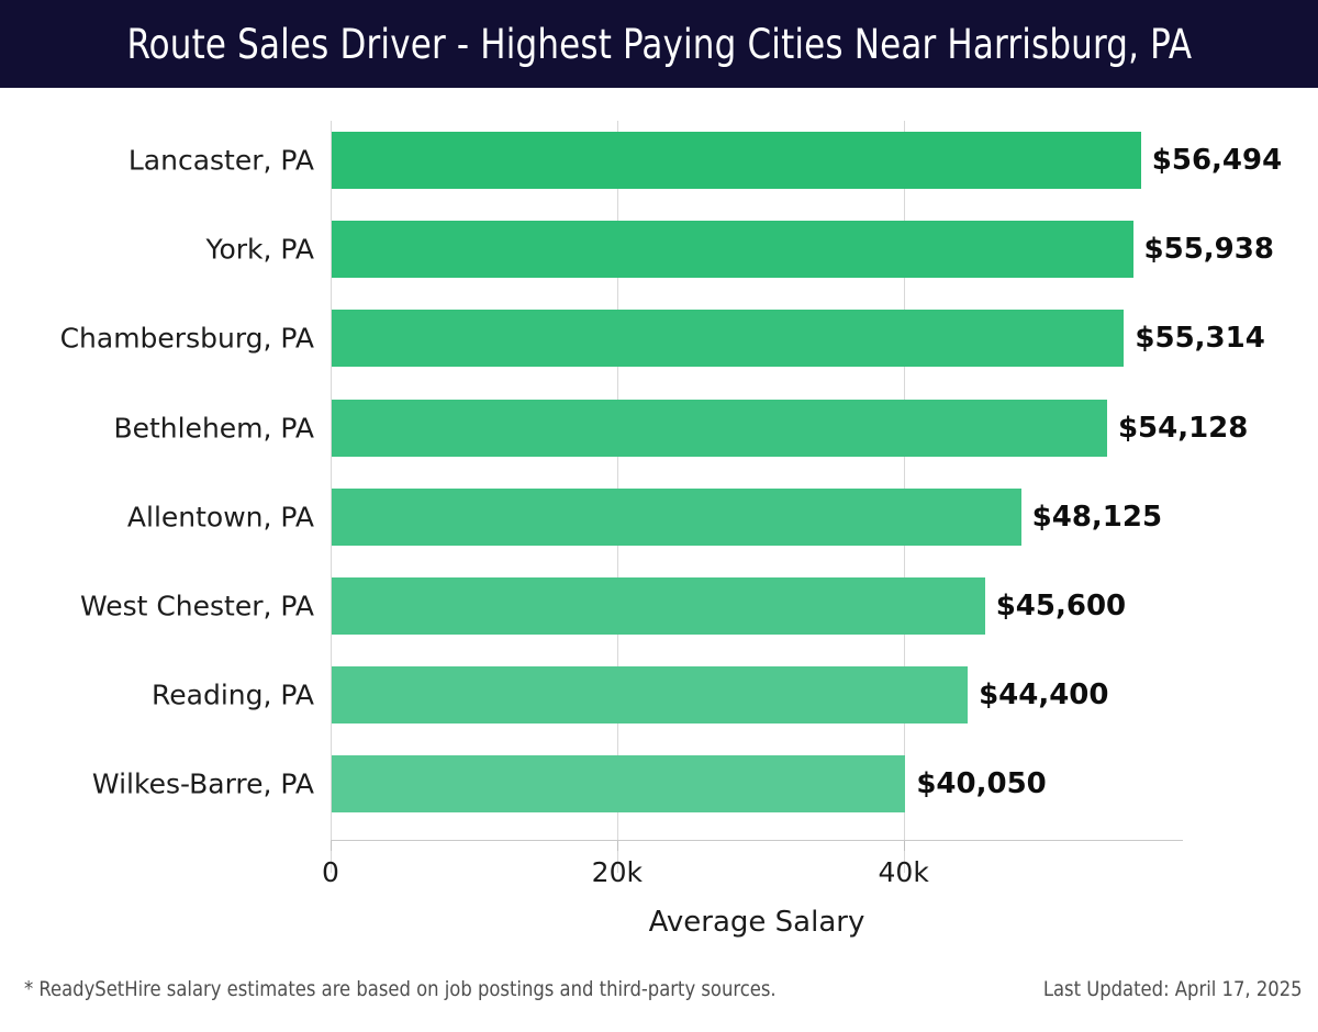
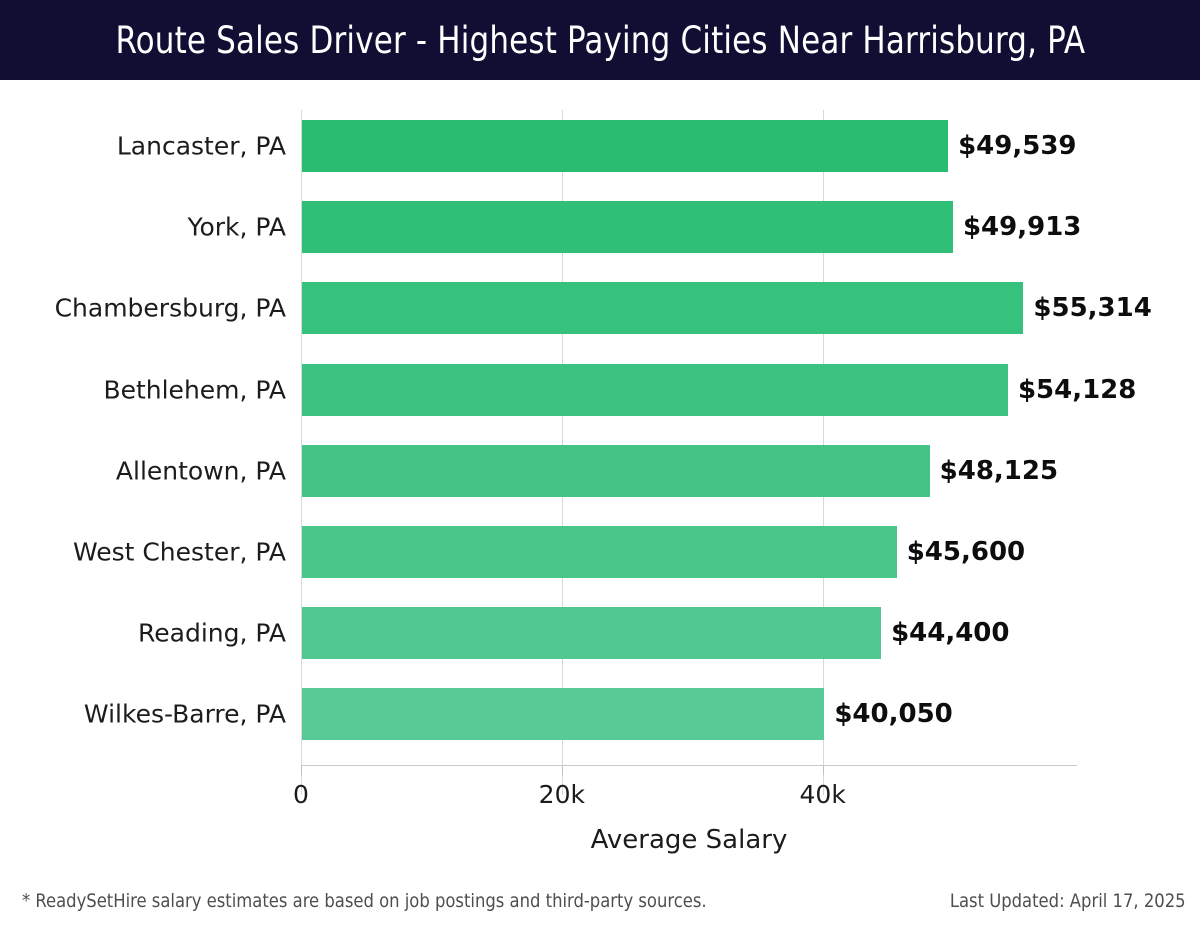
Lancaster, PA: $56,494 -> $49,539
York, PA: $55,938 -> $49,913
